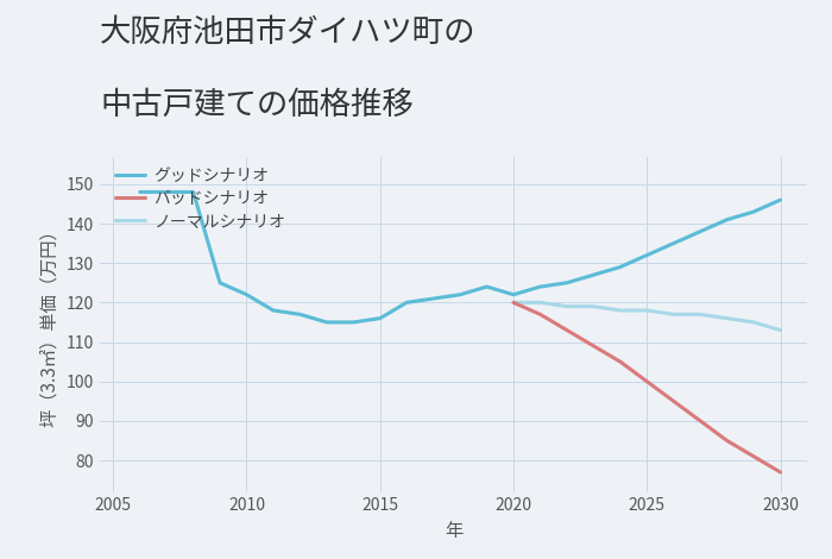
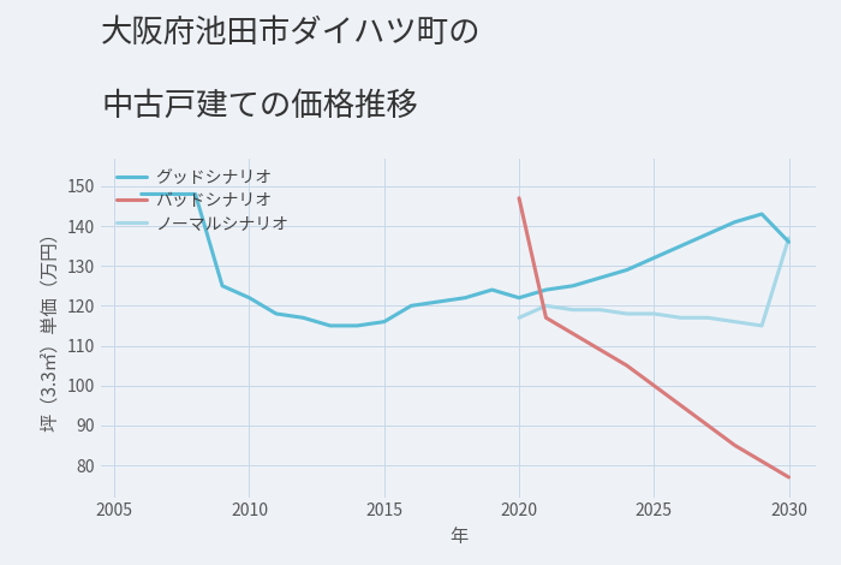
バッドシナリオ/2020: 120 -> 147
ノーマルシナリオ/2020: 120 -> 117
グッドシナリオ/2030: 146 -> 136
ノーマルシナリオ/2030: 113 -> 137
